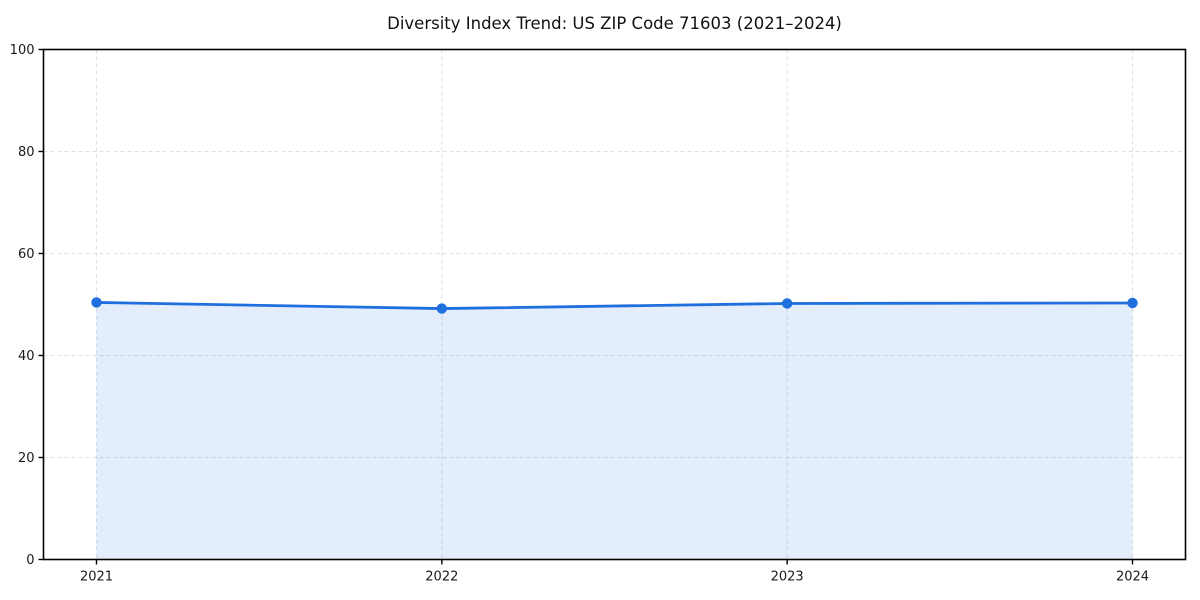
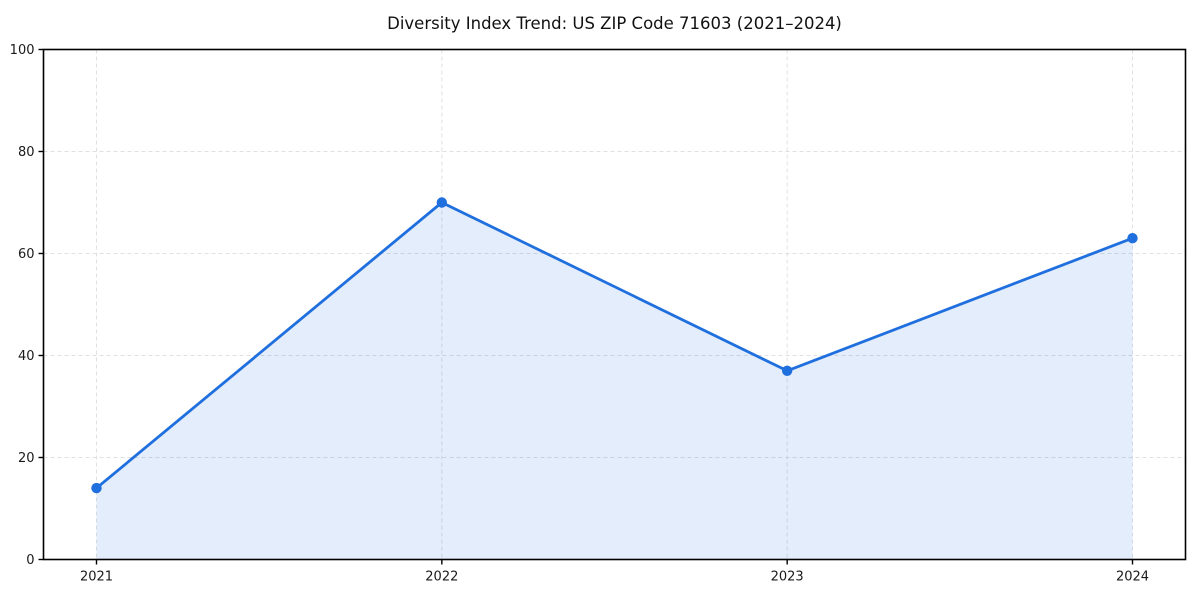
2021: 50 -> 14
2022: 49 -> 70
2023: 50 -> 37
2024: 50 -> 63
